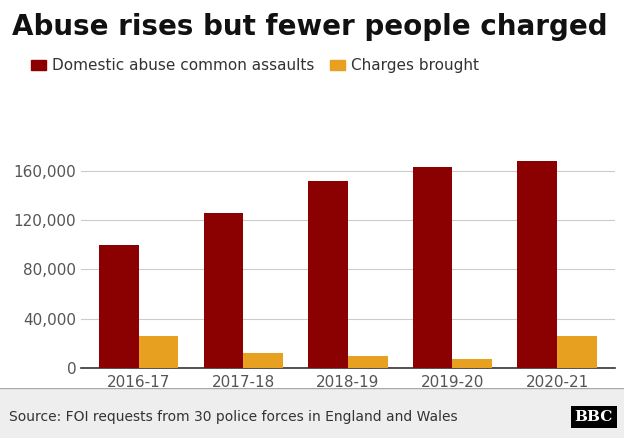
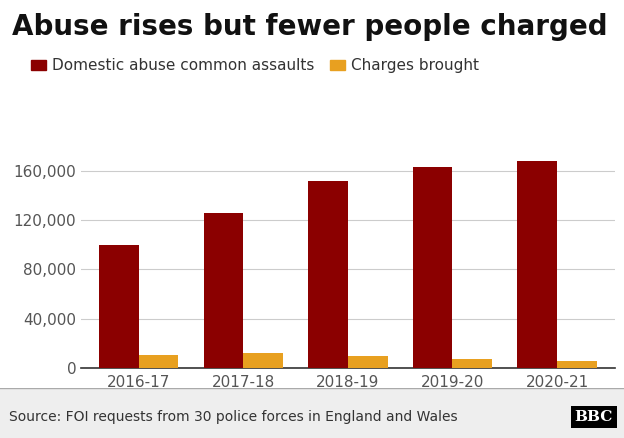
Charges brought/2016-17: 26,000 -> 10,000
Charges brought/2020-21: 26,000 -> 6,000
